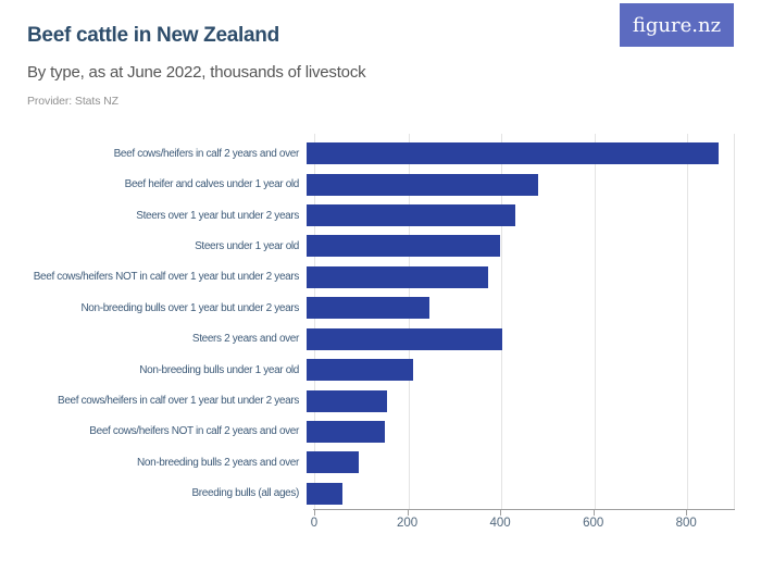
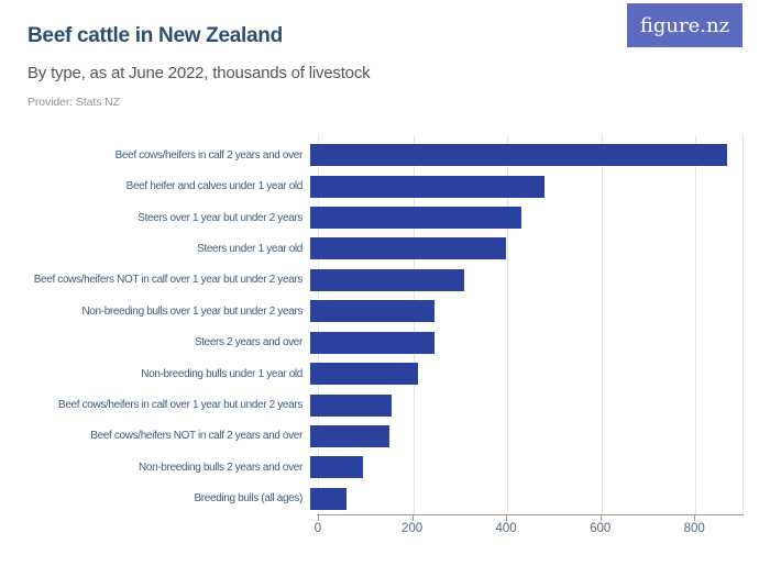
Beef cows/heifers NOT in calf over 1 year but under 2 years: 390 -> 330
Steers 2 years and over: 420 -> 260
